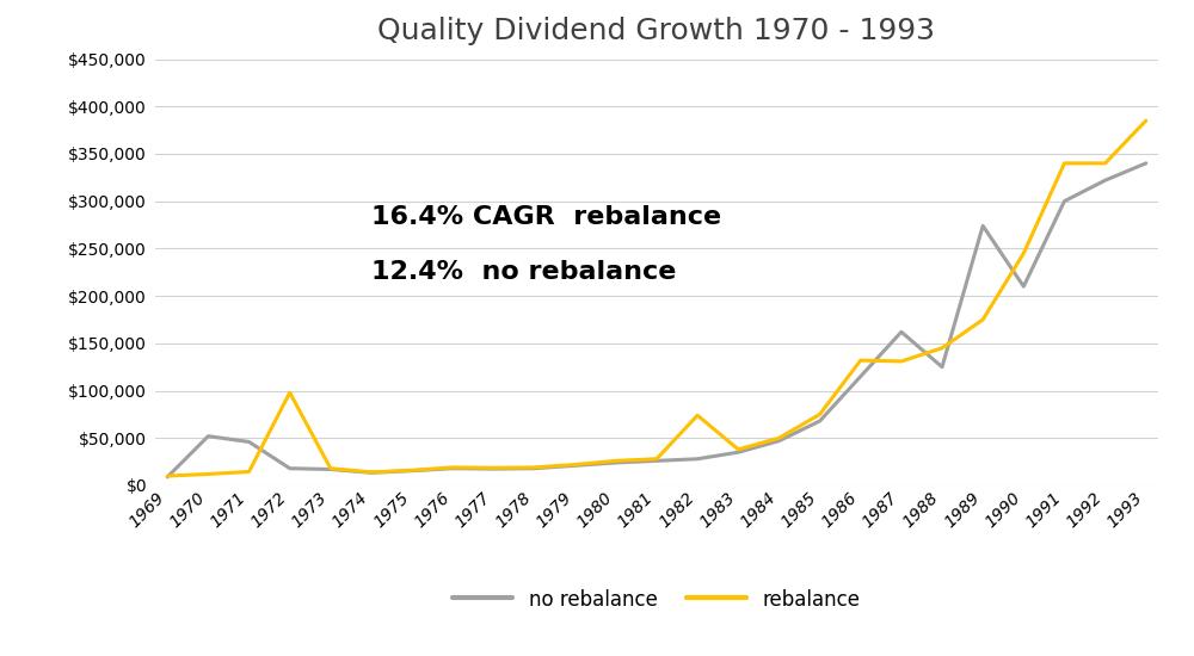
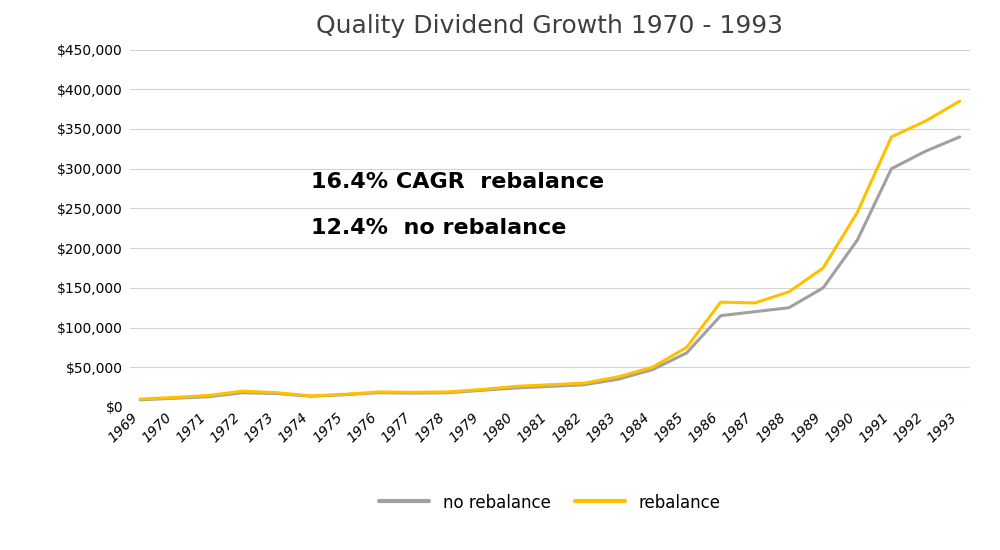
no rebalance/1970: $52,000 -> $11,000
no rebalance/1971: $46,000 -> $13,000
rebalance/1972: $98,000 -> $20,000
rebalance/1982: $74,000 -> $30,000
no rebalance/1987: $162,000 -> $120,000
no rebalance/1989: $274,000 -> $150,000
rebalance/1992: $340,000 -> $360,000
